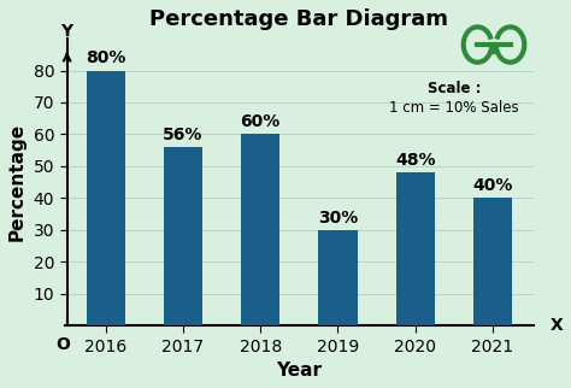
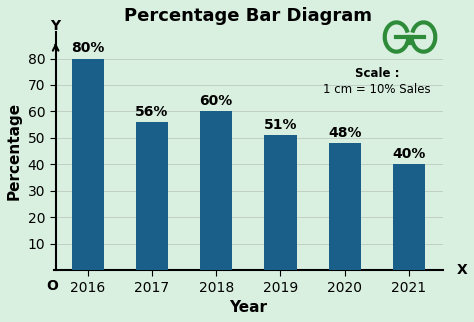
2019: 30% -> 51%
